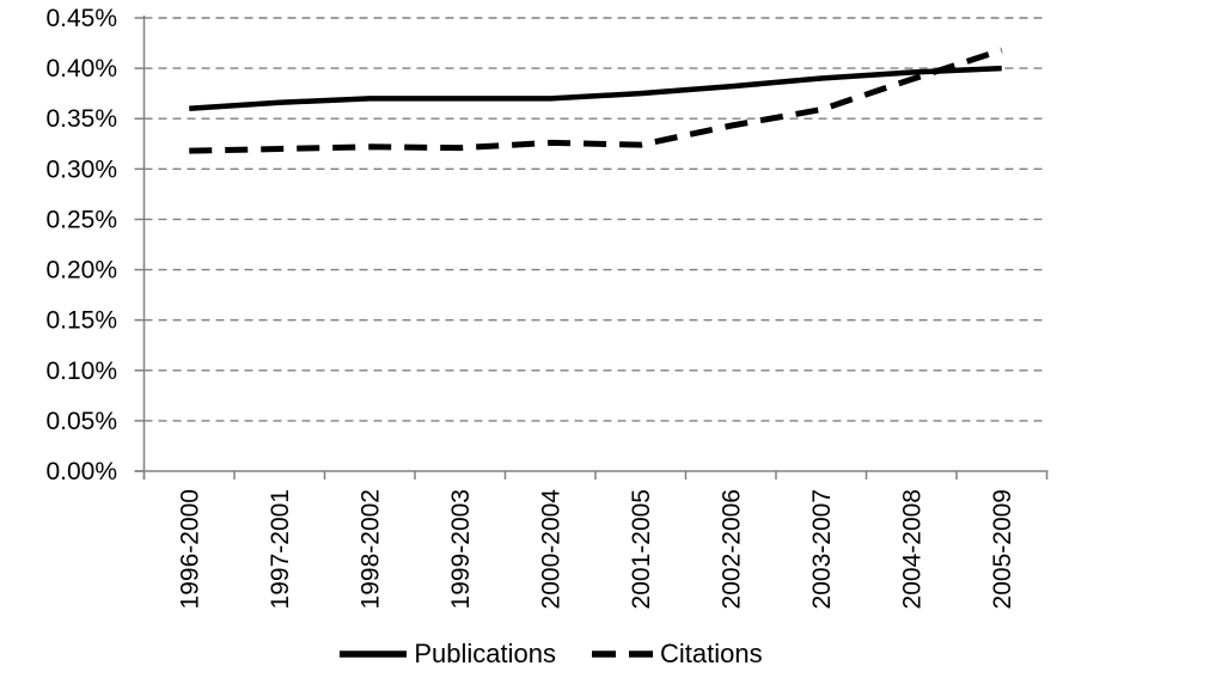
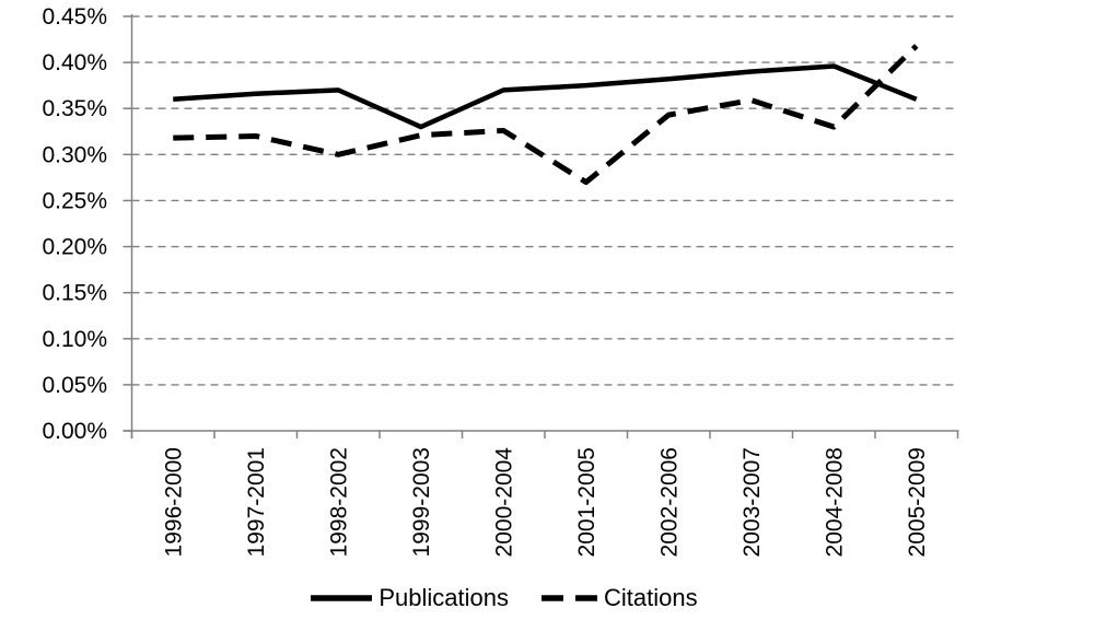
Citations/1998-2002: 0.32% -> 0.30%
Publications/1999-2003: 0.37% -> 0.33%
Citations/2001-2005: 0.32% -> 0.27%
Citations/2004-2008: 0.39% -> 0.33%
Publications/2005-2009: 0.40% -> 0.36%
